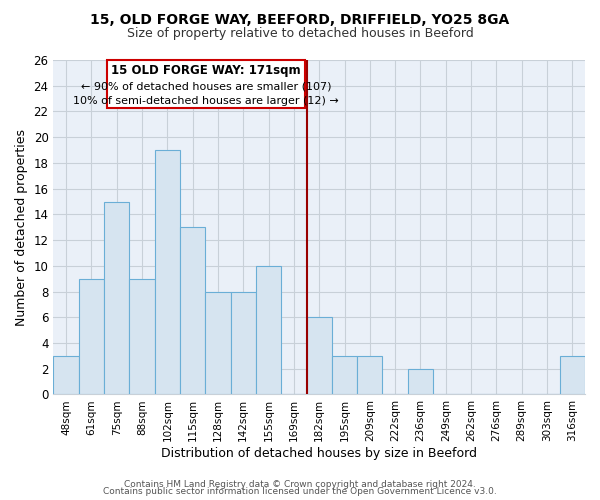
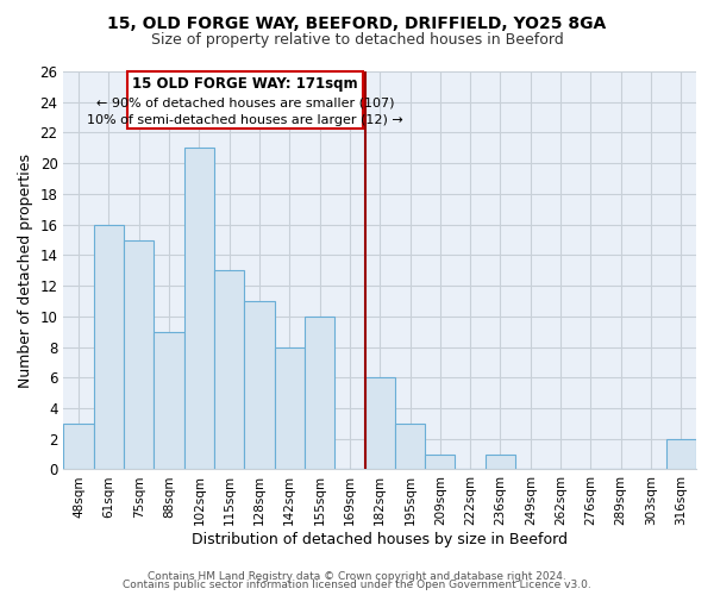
61sqm: 9 -> 16
102sqm: 19 -> 21
128sqm: 8 -> 11
209sqm: 3 -> 1
236sqm: 2 -> 1
316sqm: 3 -> 2
